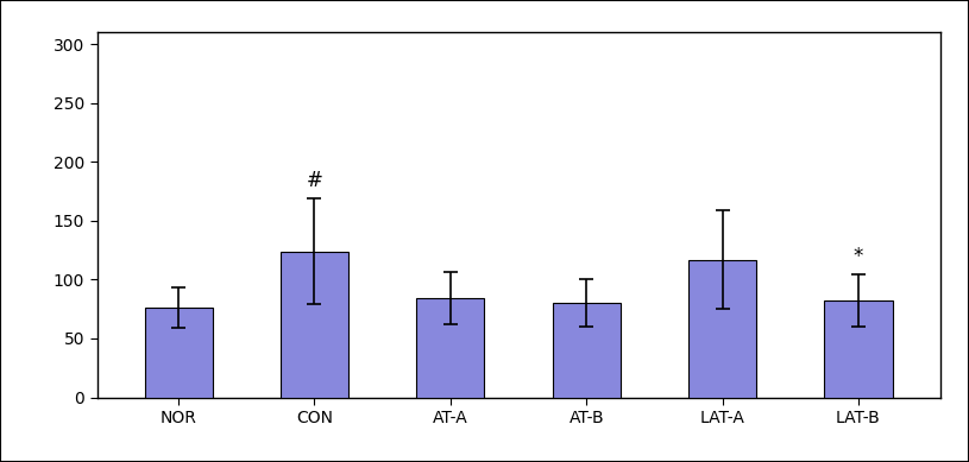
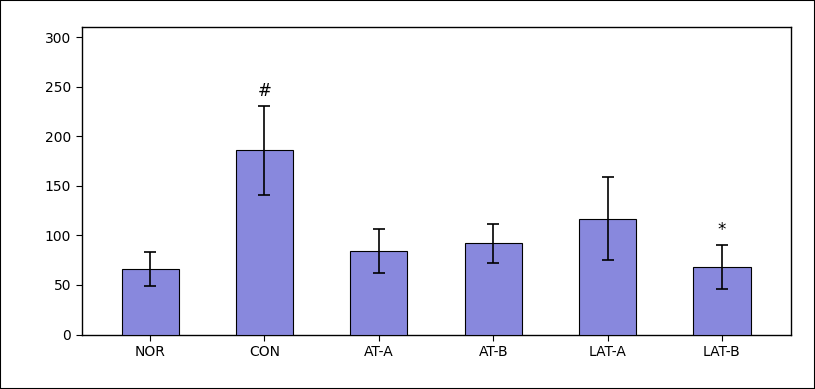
NOR: 76 -> 66
CON: 124 -> 186
AT-B: 80 -> 92
LAT-B: 82 -> 68
